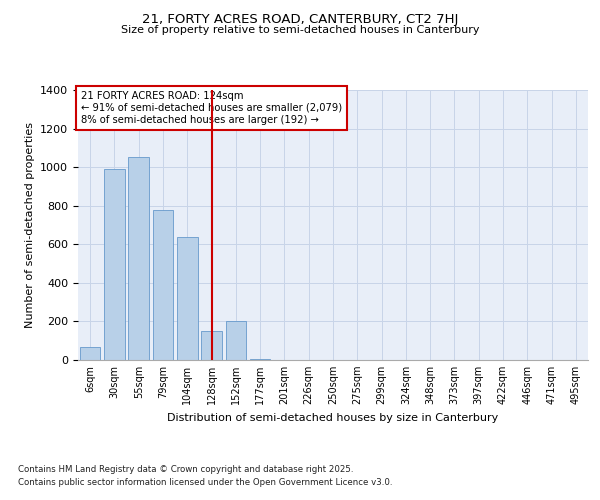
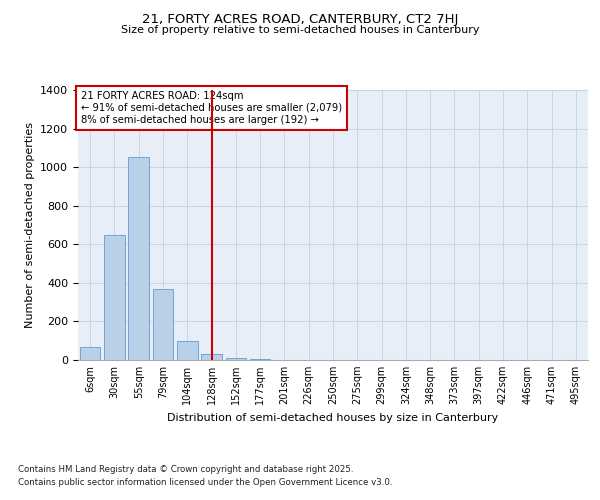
30sqm: 990 -> 650
79sqm: 780 -> 370
104sqm: 640 -> 100
128sqm: 150 -> 30
152sqm: 200 -> 10
